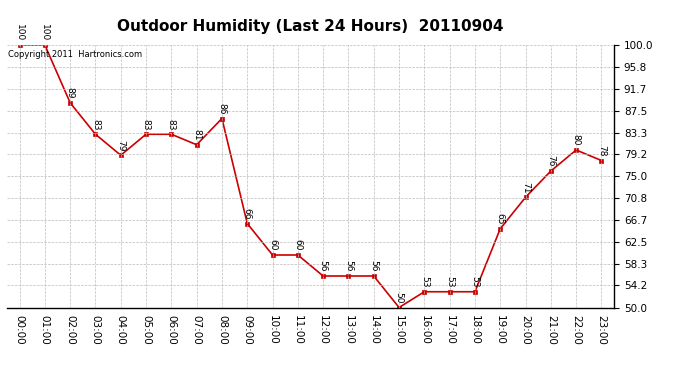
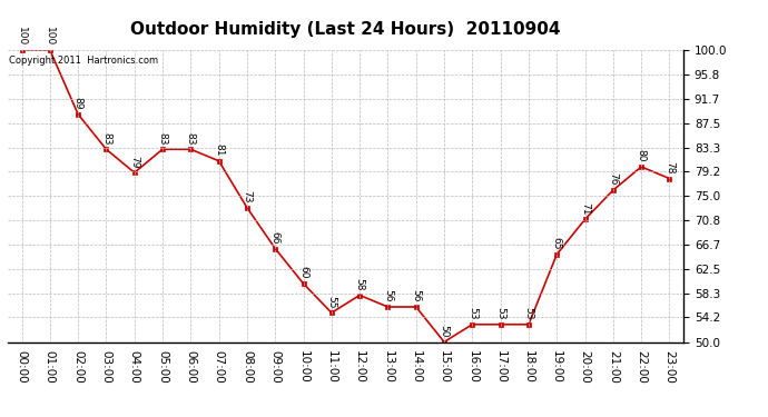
08:00: 86 -> 73
11:00: 60 -> 55
12:00: 56 -> 58
